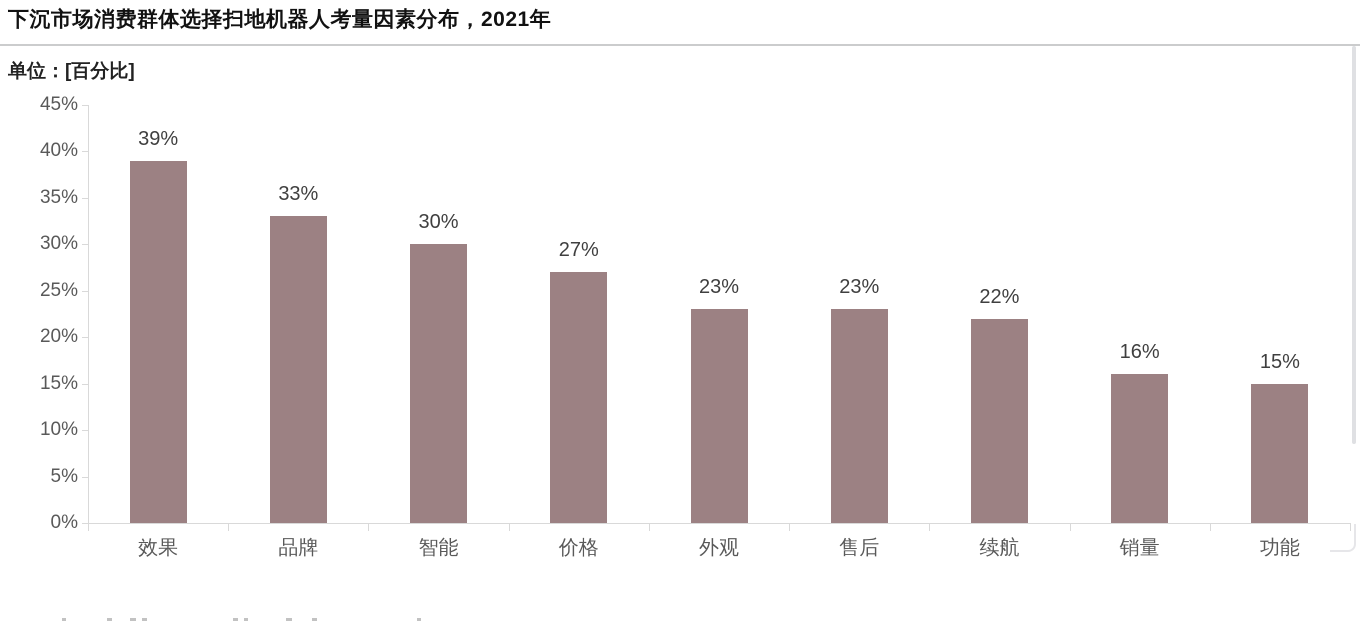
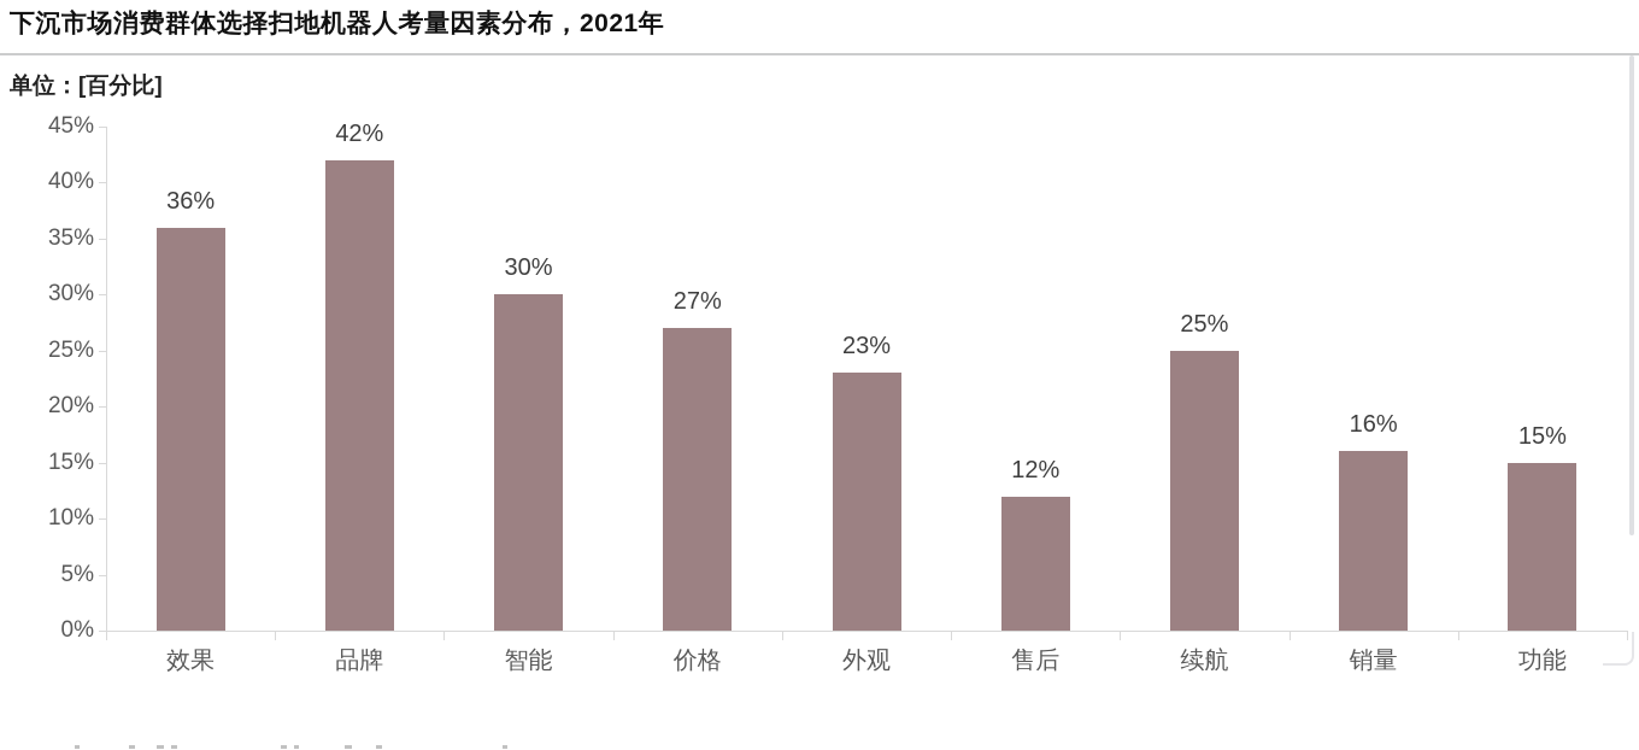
效果: 39% -> 36%
品牌: 33% -> 42%
售后: 23% -> 12%
续航: 22% -> 25%
